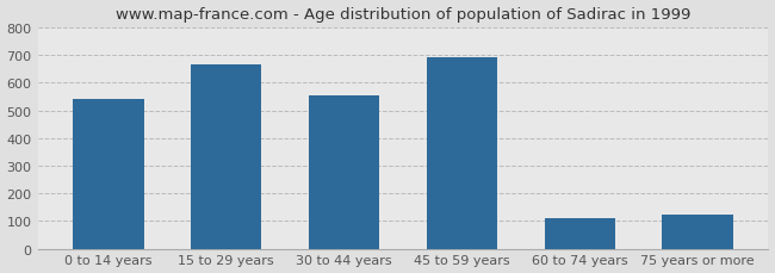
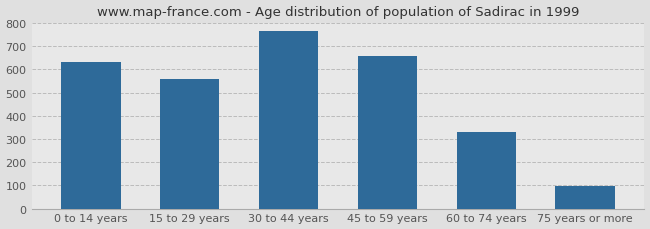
0 to 14 years: 540 -> 630
15 to 29 years: 665 -> 558
30 to 44 years: 555 -> 764
45 to 59 years: 690 -> 658
60 to 74 years: 110 -> 332
75 years or more: 125 -> 97
